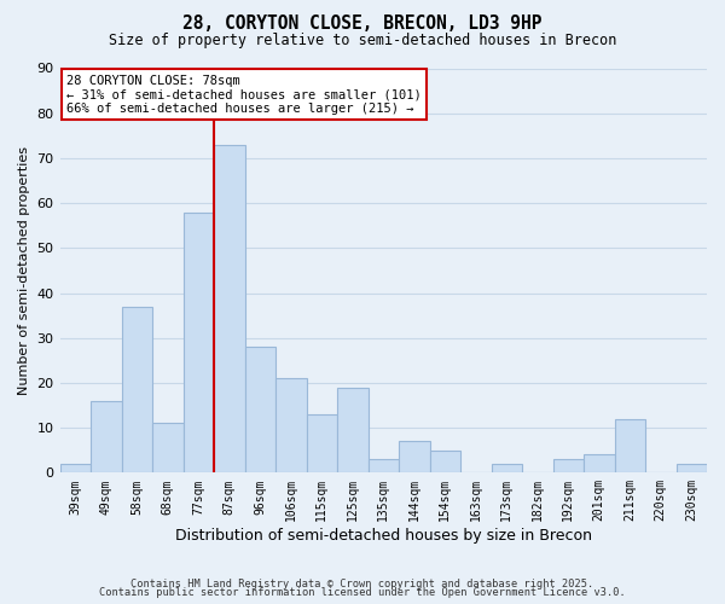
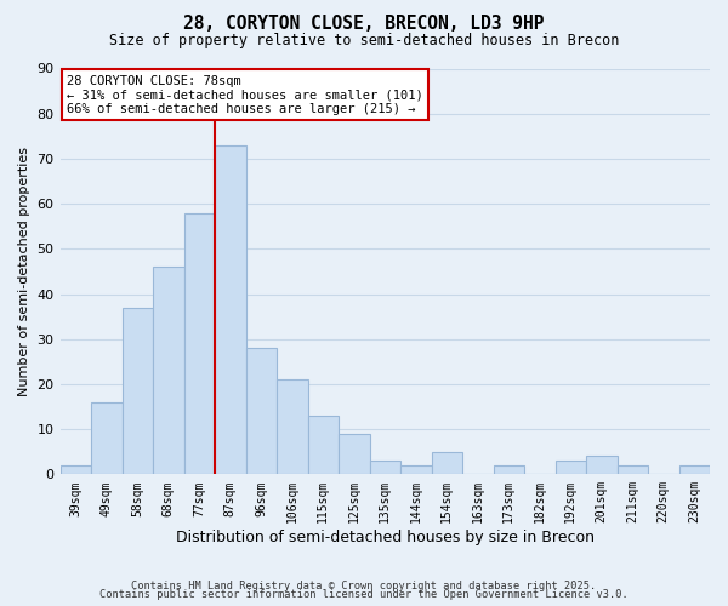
68sqm: 11 -> 46
125sqm: 19 -> 9
144sqm: 7 -> 2
211sqm: 12 -> 2
